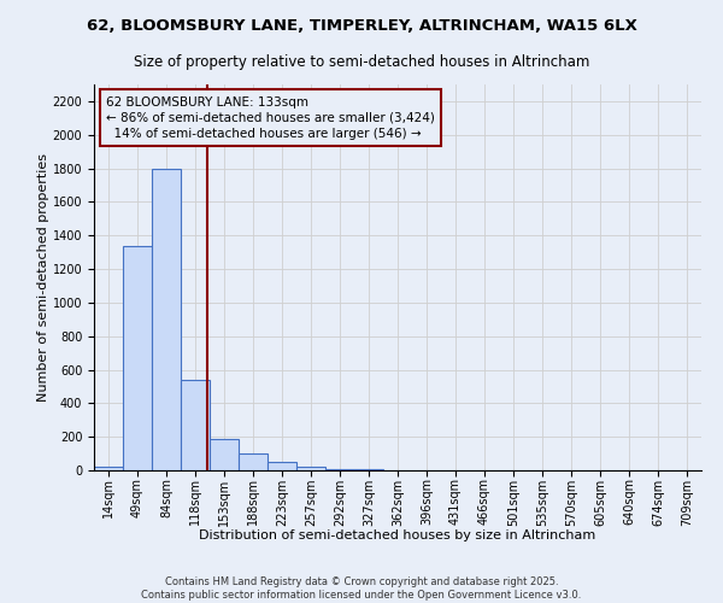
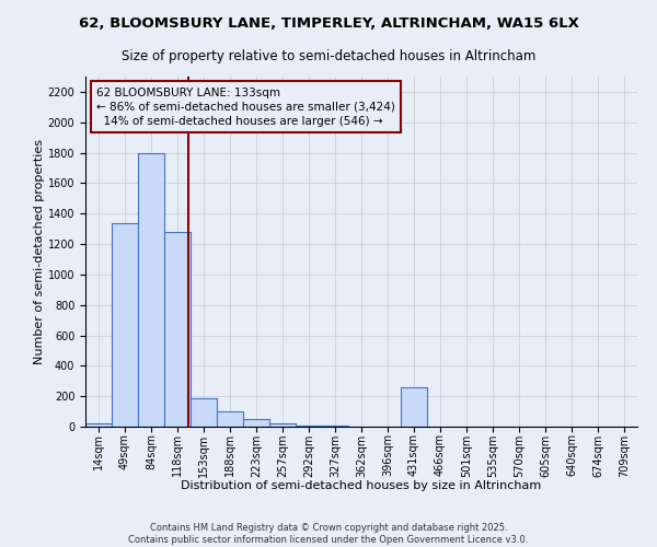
118sqm: 540 -> 1280
431sqm: 0 -> 260
